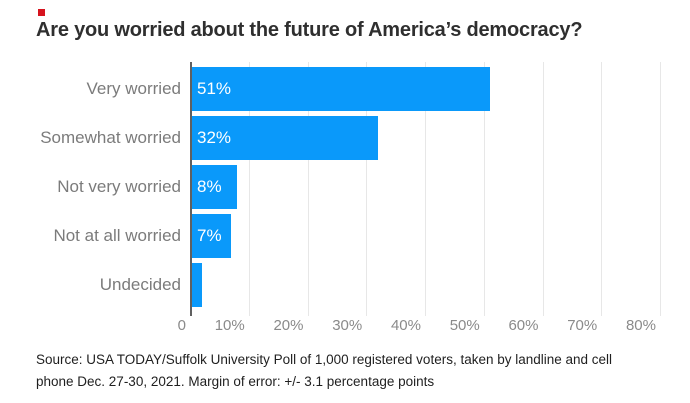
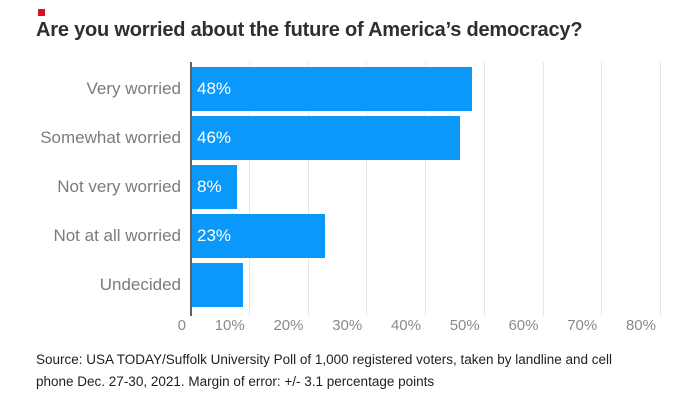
Very worried: 51% -> 48%
Somewhat worried: 32% -> 46%
Not at all worried: 7% -> 23%
Undecided: 2% -> 9%
